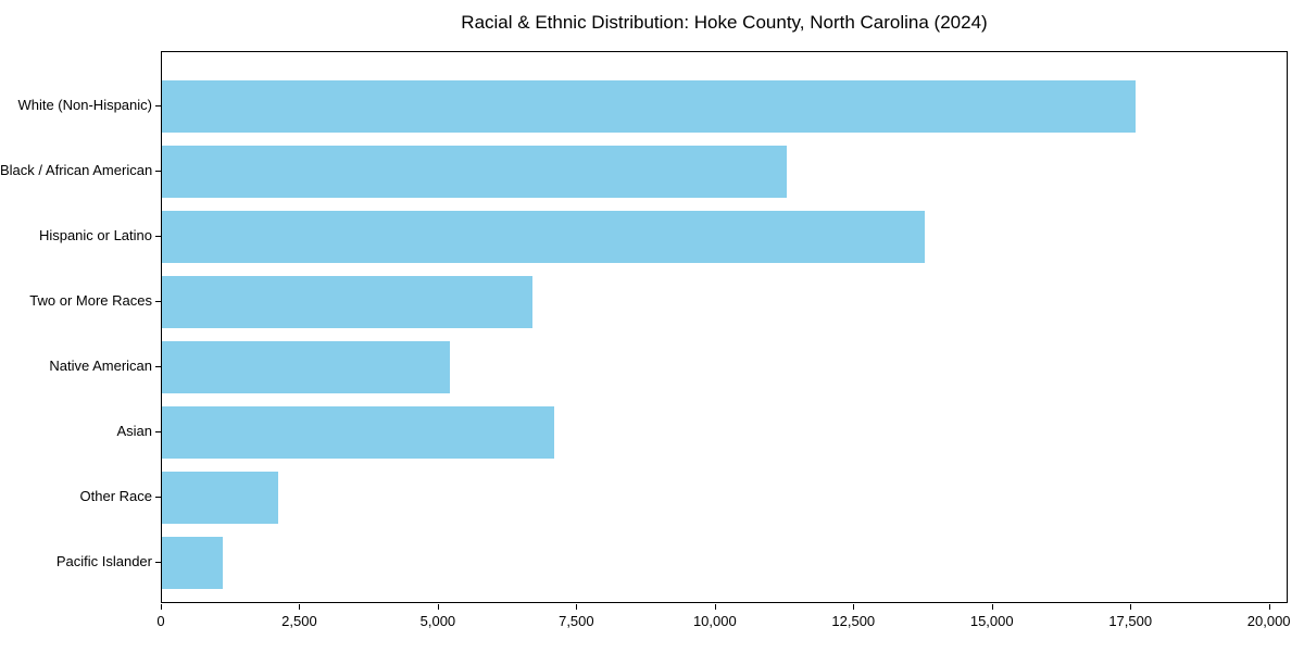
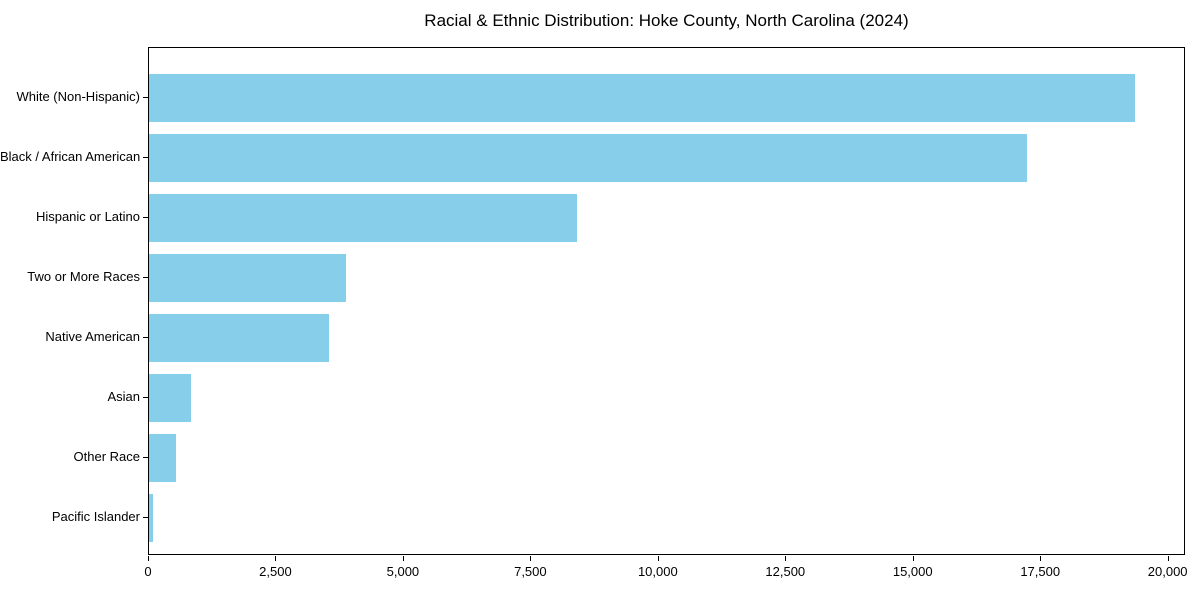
White (Non-Hispanic): 17600 -> 19400
Black / African American: 11300 -> 17200
Hispanic or Latino: 13800 -> 8400
Two or More Races: 6700 -> 3900
Native American: 5200 -> 3500
Asian: 7100 -> 800
Other Race: 2100 -> 500
Pacific Islander: 1100 -> 100
